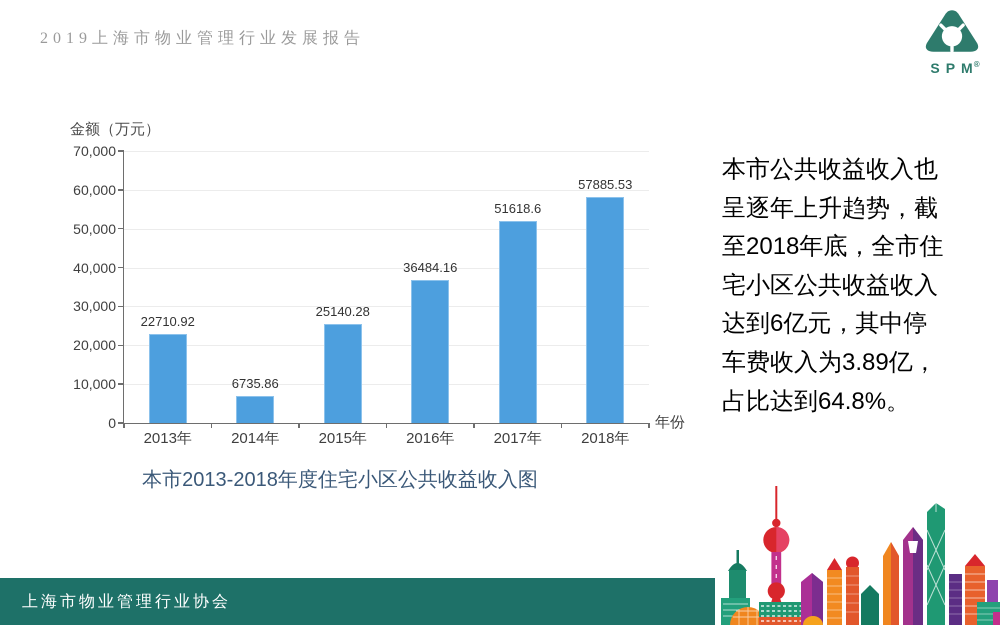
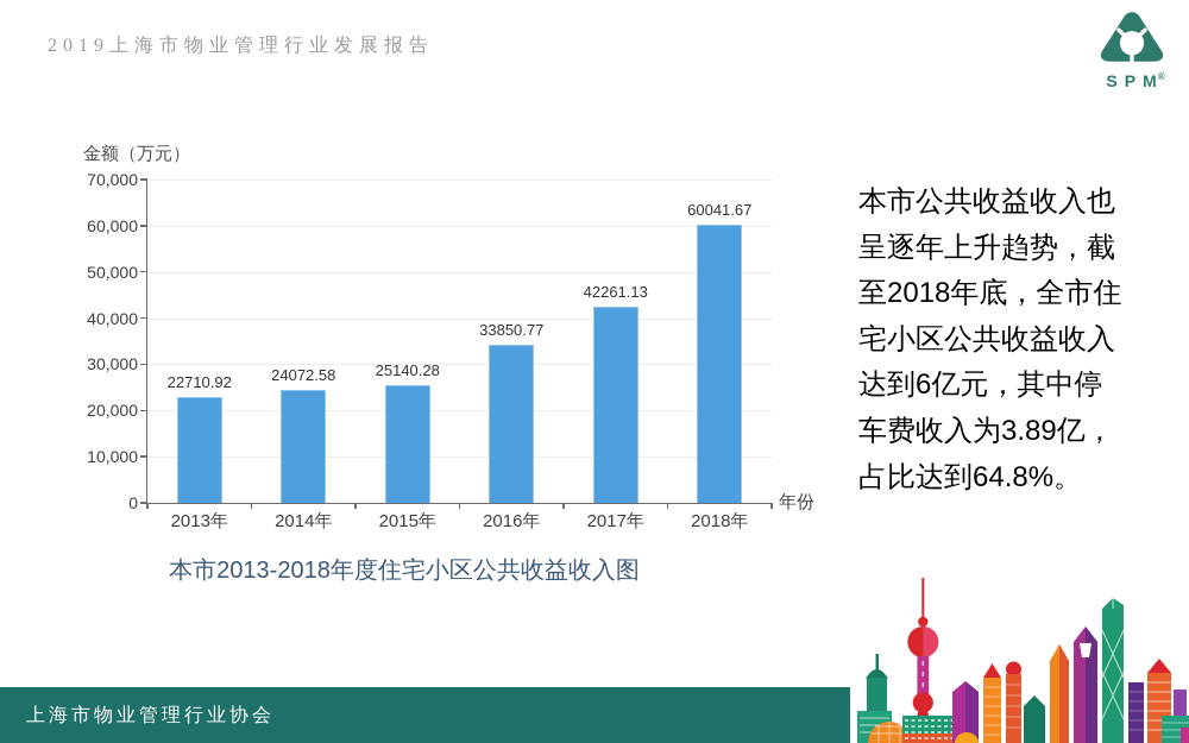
2014年: 6735.86 -> 24072.58
2016年: 36484.16 -> 33850.77
2017年: 51618.6 -> 42261.13
2018年: 57885.53 -> 60041.67
